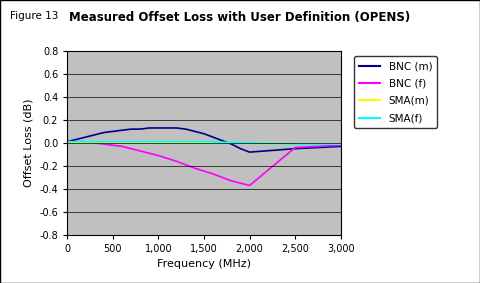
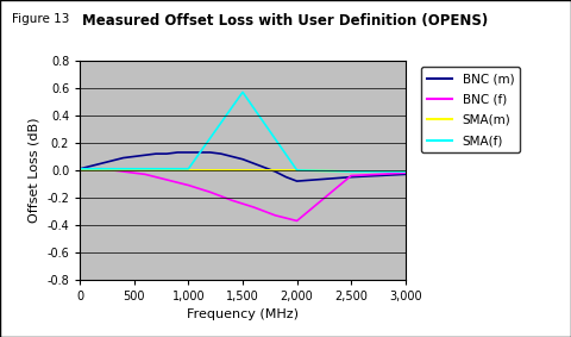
SMA(f)/1,500: 0.01 -> 0.57
